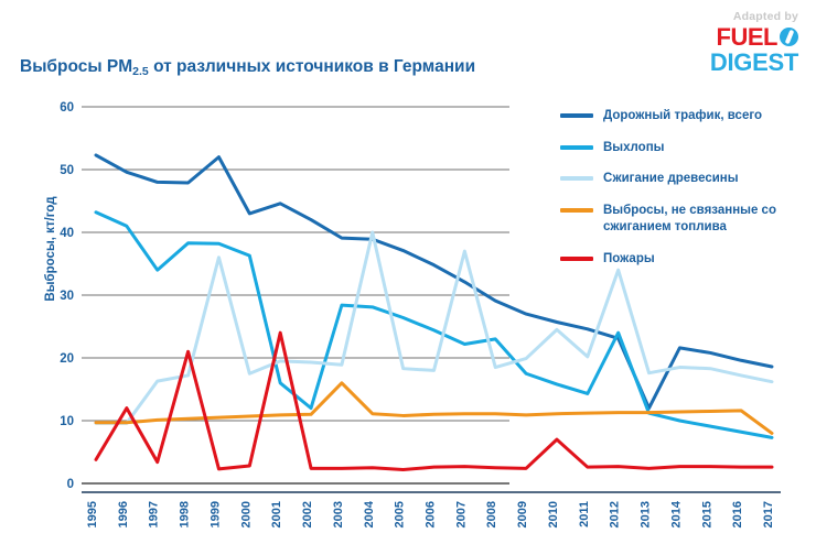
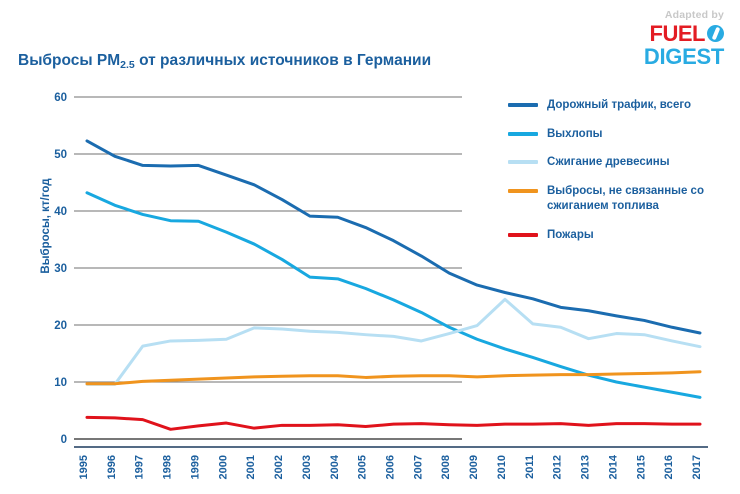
Пожары/1996: 12 -> 4
Выхлопы/1997: 34 -> 39
Пожары/1998: 21 -> 2
Дорожный трафик, всего/1999: 52 -> 48
Сжигание древесины/1999: 36 -> 17
Дорожный трафик, всего/2000: 43 -> 46
Выхлопы/2001: 16 -> 34
Пожары/2001: 24 -> 2
Выхлопы/2002: 12 -> 32
Выбросы, не связанные со сжиганием топлива/2003: 16 -> 11
Сжигание древесины/2004: 40 -> 19
Сжигание древесины/2007: 37 -> 17
Выхлопы/2008: 23 -> 20
Пожары/2010: 7 -> 3
Выхлопы/2012: 24 -> 13
Сжигание древесины/2012: 34 -> 20
Дорожный трафик, всего/2013: 12 -> 22
Выбросы, не связанные со сжиганием топлива/2017: 8 -> 12
